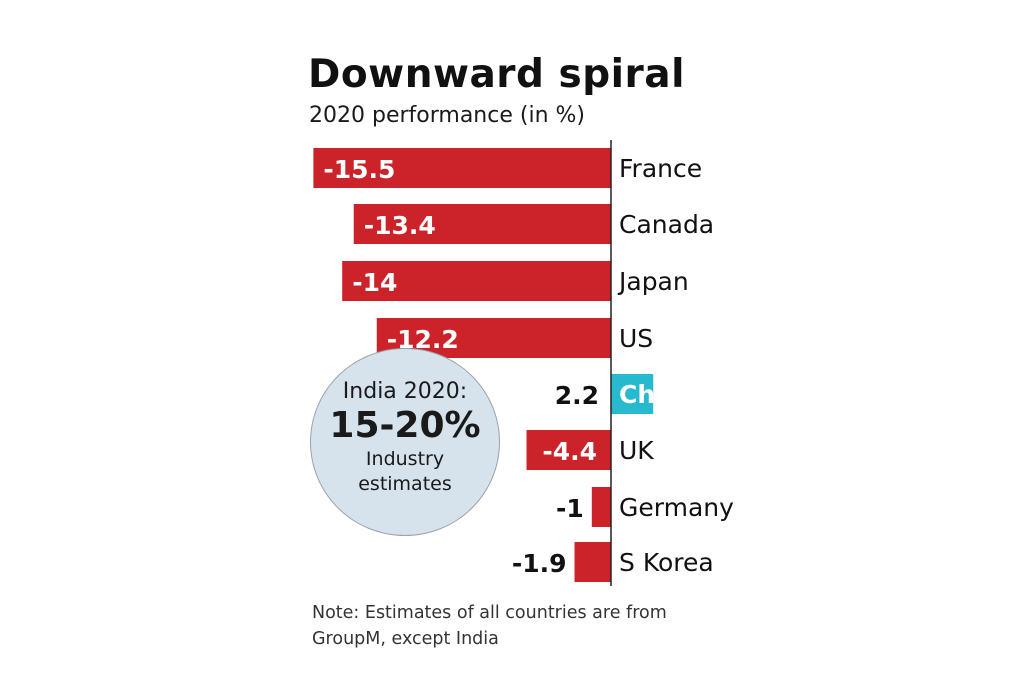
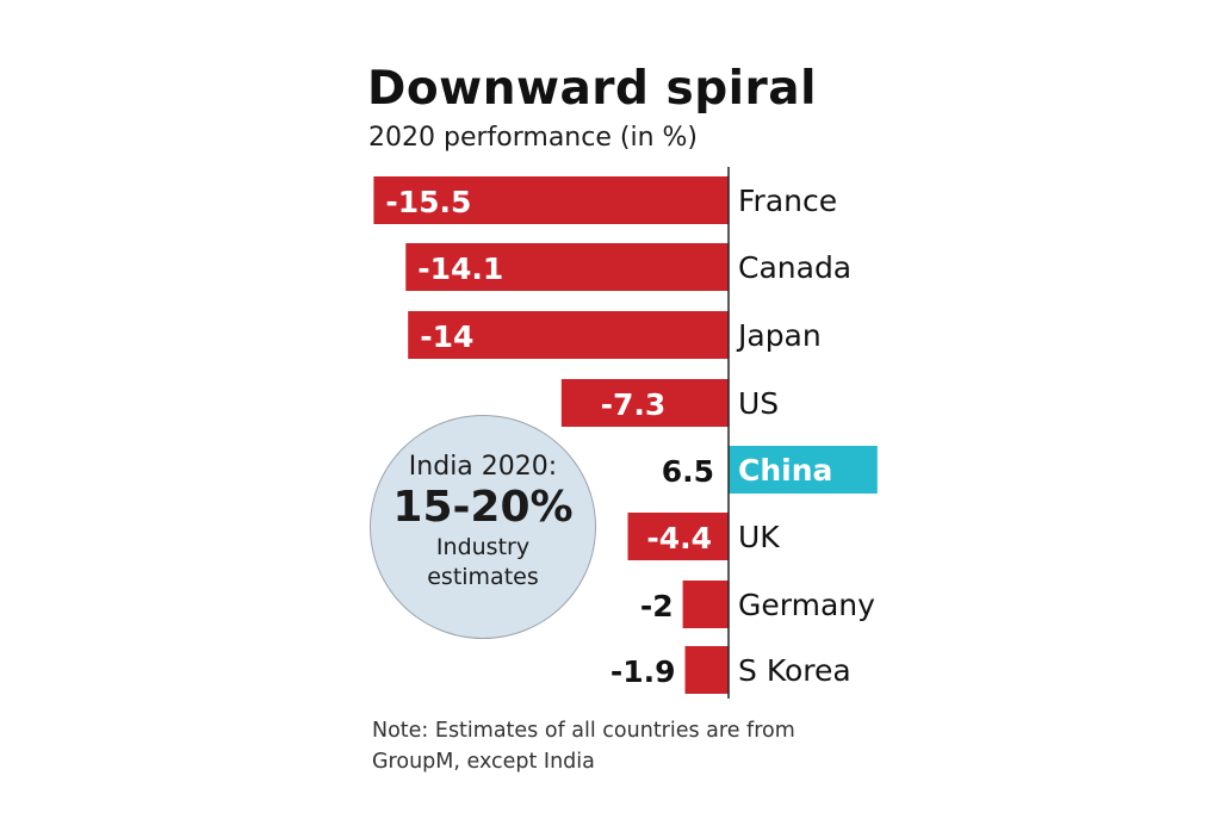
Canada: -13.4 -> -14.1
US: -12.2 -> -7.3
China: 2.2 -> 6.5
Germany: -1 -> -2
